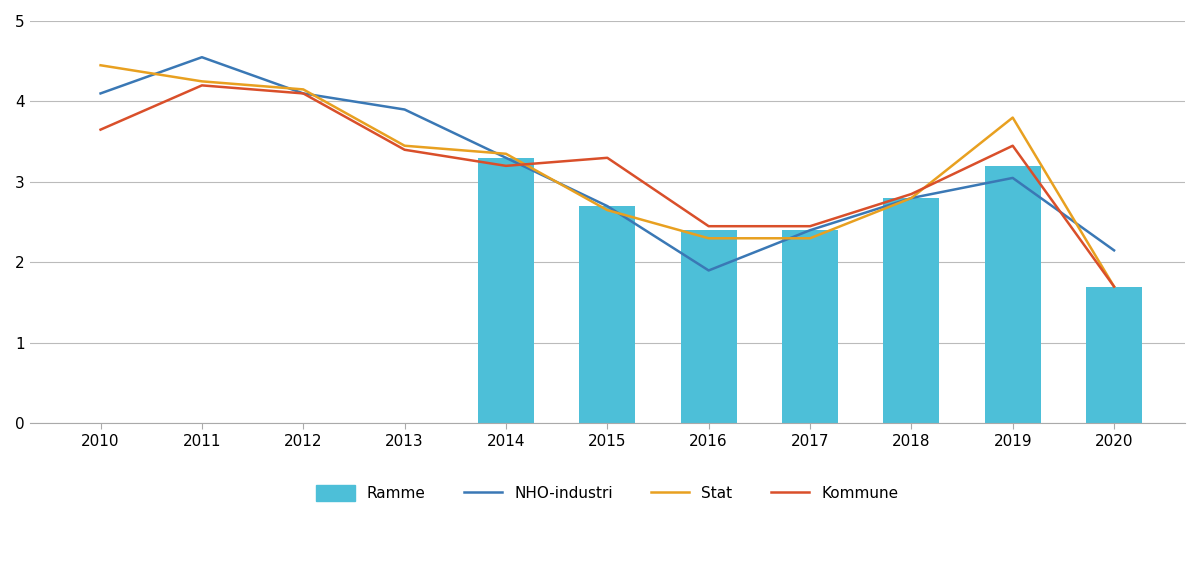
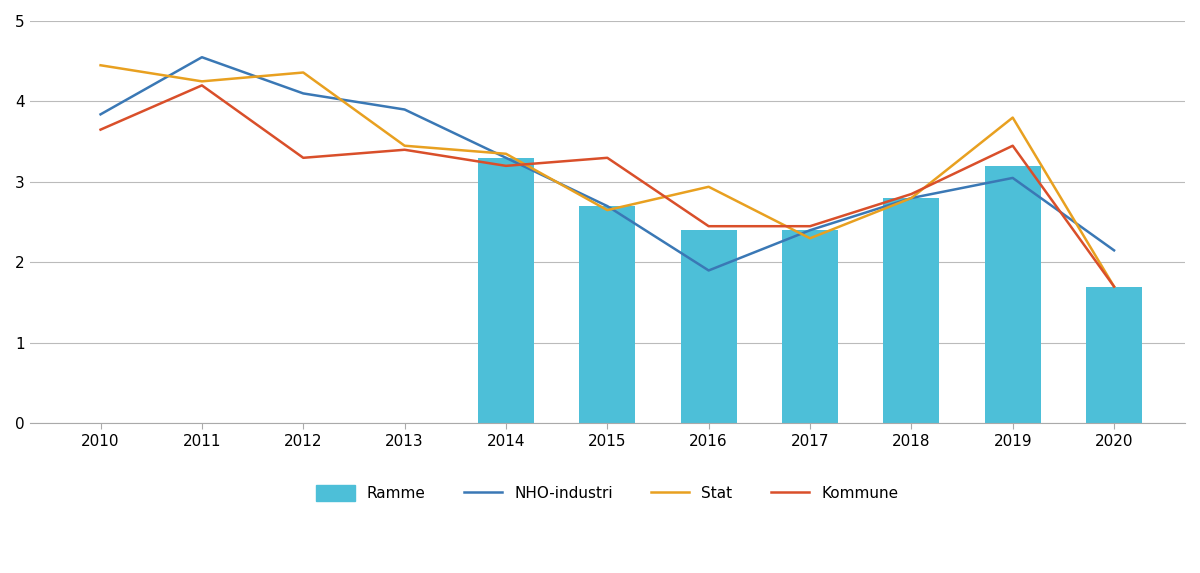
NHO-industri/2010: 4.10 -> 3.84
Stat/2012: 4.15 -> 4.36
Kommune/2012: 4.10 -> 3.30
Stat/2016: 2.30 -> 2.94
